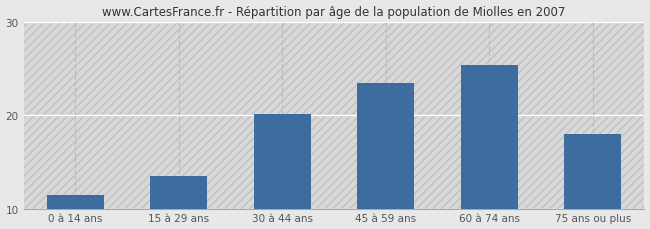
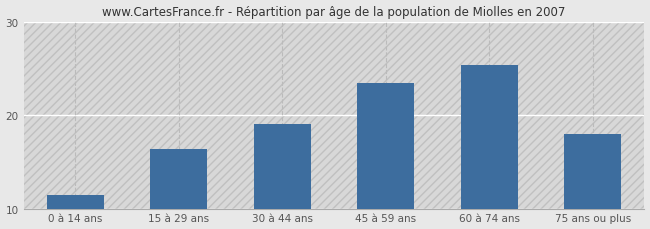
15 à 29 ans: 13.5 -> 16.4
30 à 44 ans: 20.1 -> 19.0
